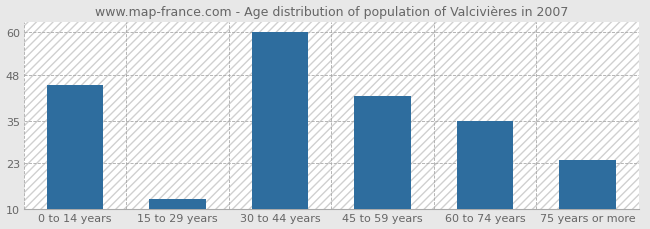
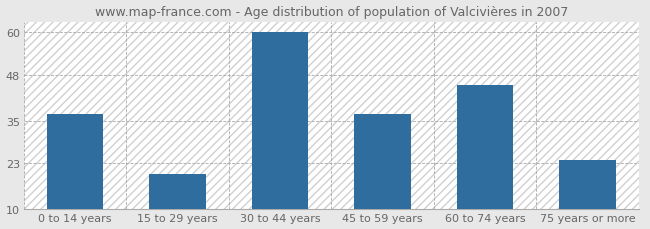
0 to 14 years: 45 -> 37
15 to 29 years: 13 -> 20
45 to 59 years: 42 -> 37
60 to 74 years: 35 -> 45
